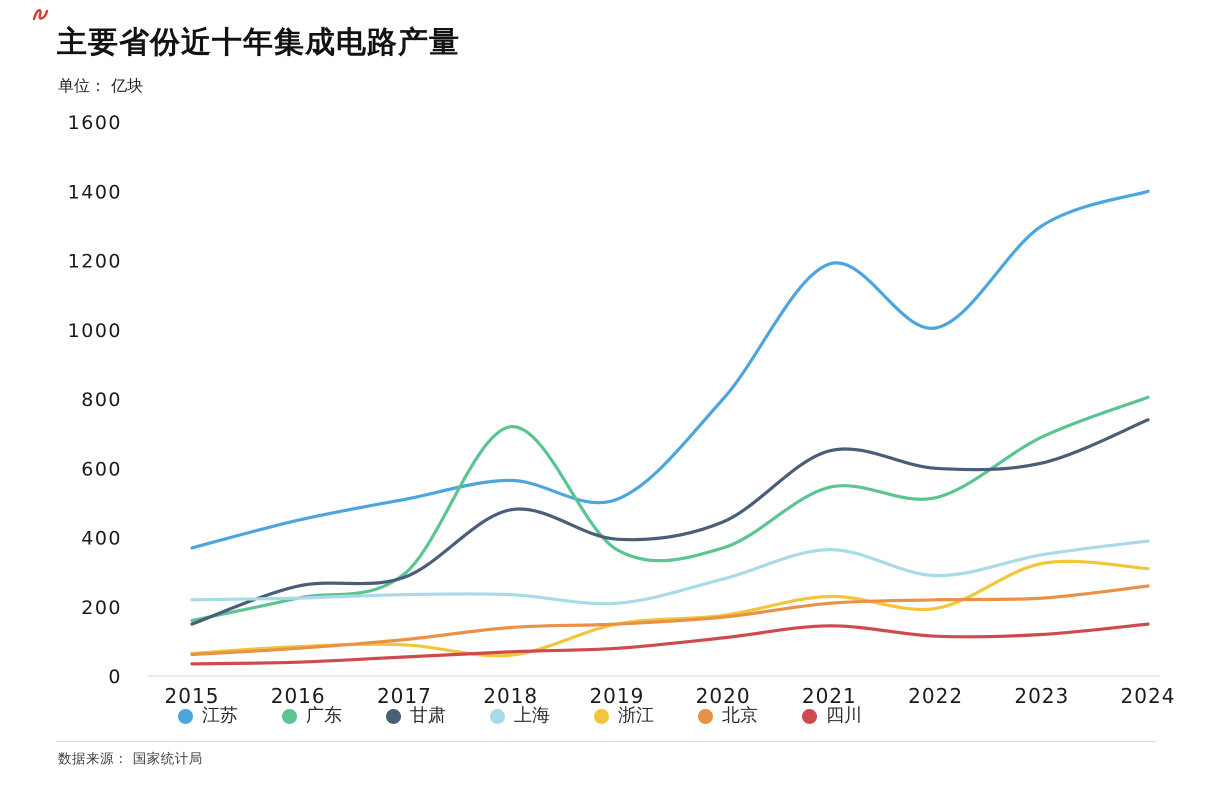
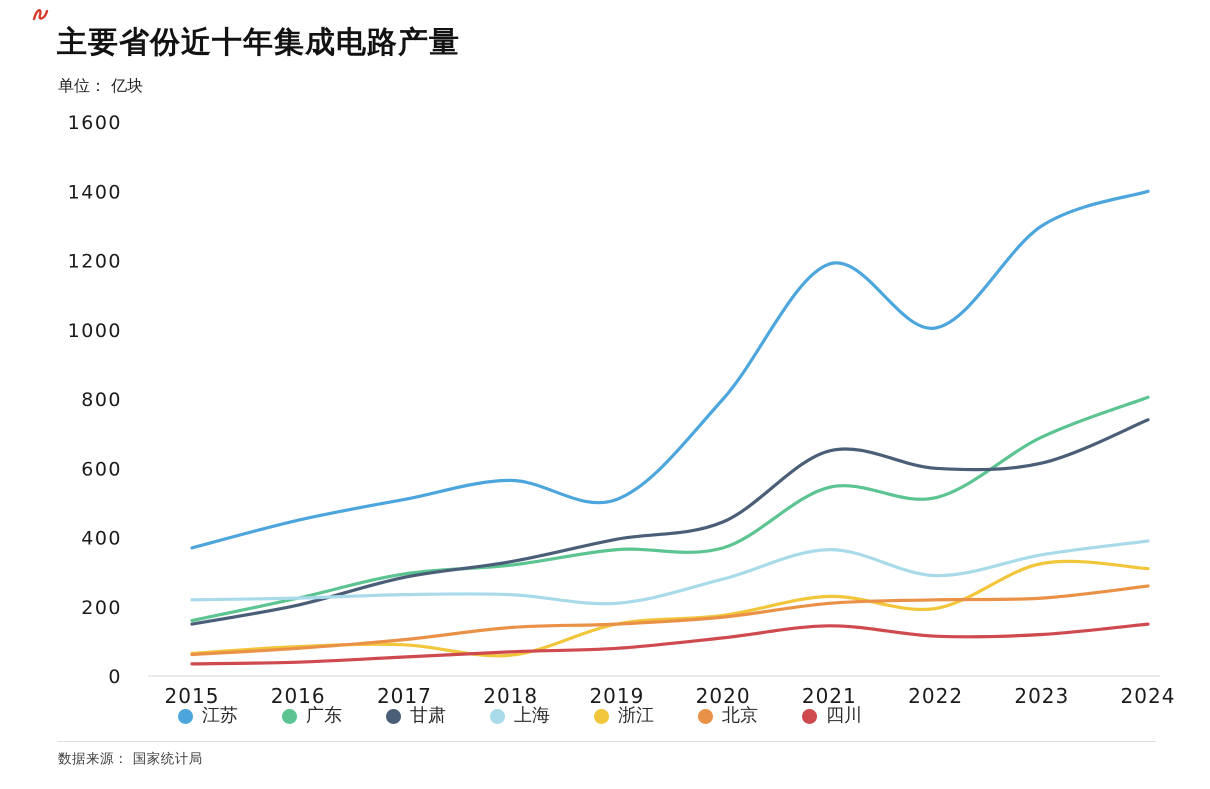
甘肃/2016: 260 -> 200
广东/2018: 720 -> 320
甘肃/2018: 480 -> 330
